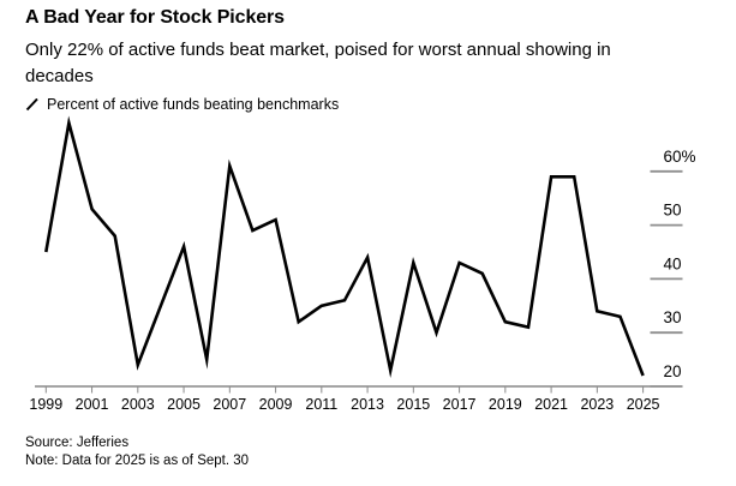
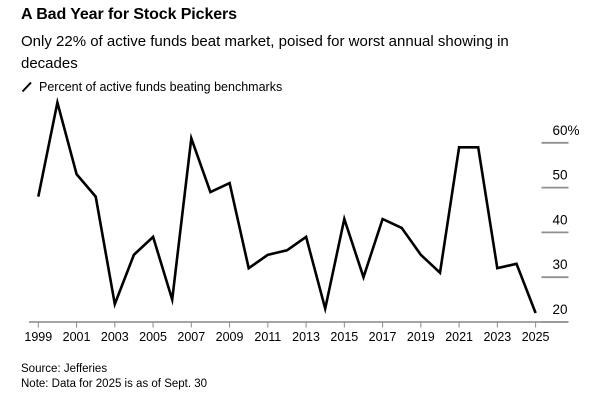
1999: 45% -> 48%
2005: 46% -> 39%
2013: 44% -> 39%
2019: 32% -> 35%
2023: 34% -> 32%
